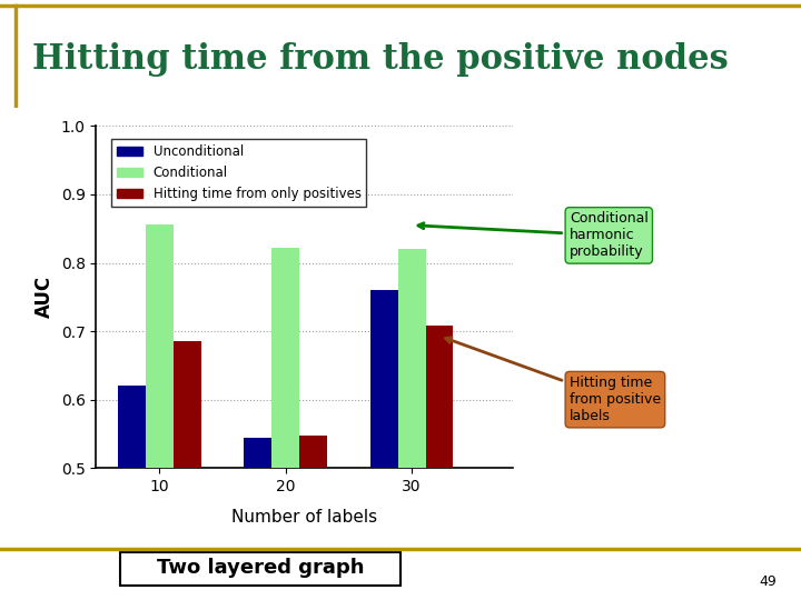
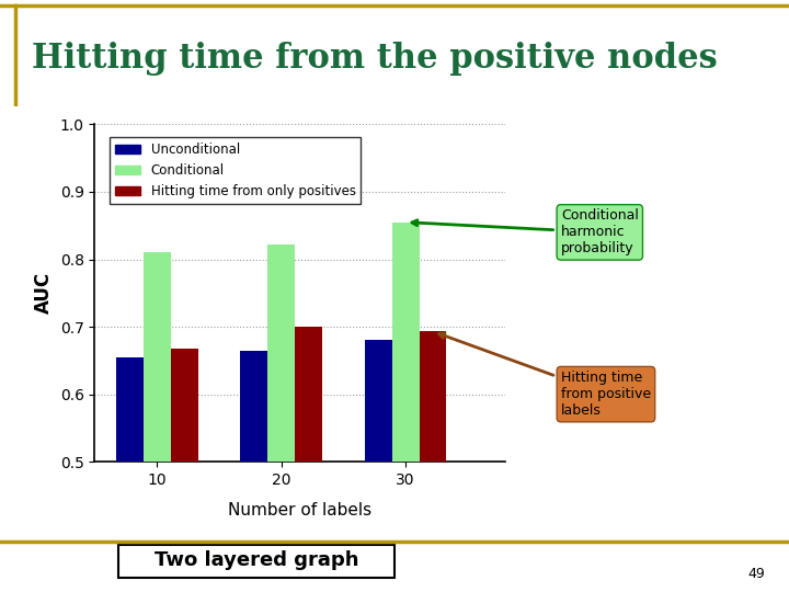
Unconditional/10: 0.620 -> 0.655
Conditional/10: 0.856 -> 0.810
Hitting time from only positives/10: 0.686 -> 0.668
Unconditional/20: 0.544 -> 0.665
Hitting time from only positives/20: 0.548 -> 0.700
Unconditional/30: 0.760 -> 0.680
Conditional/30: 0.820 -> 0.855
Hitting time from only positives/30: 0.708 -> 0.693
